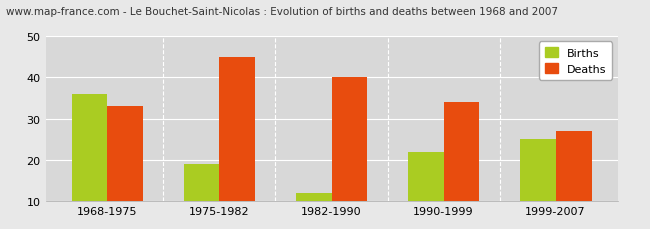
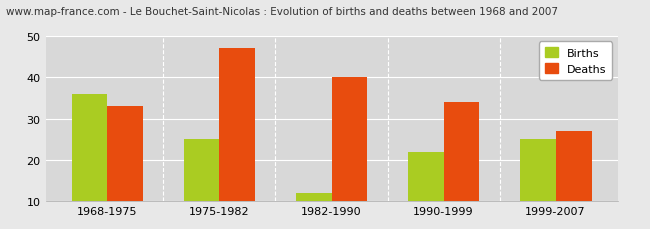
Births/1975-1982: 19 -> 25
Deaths/1975-1982: 45 -> 47
